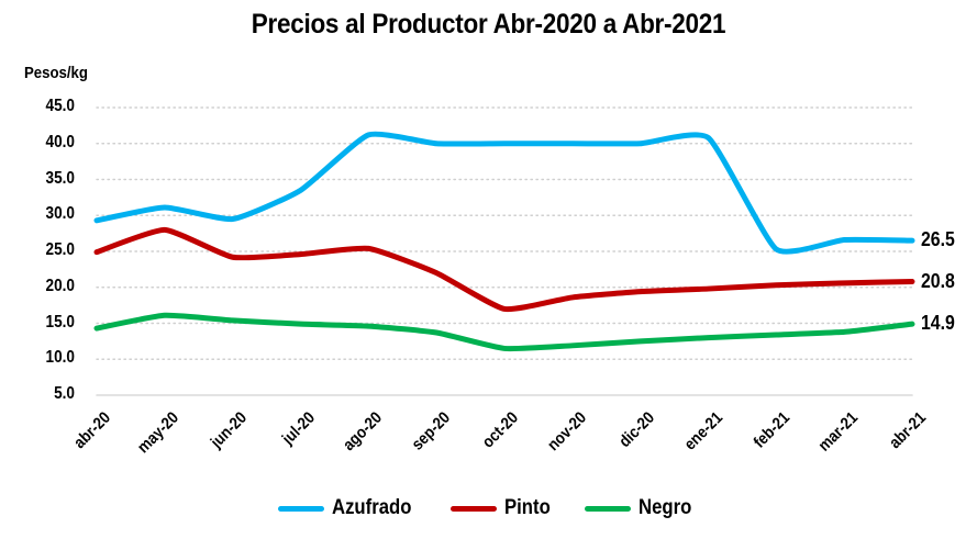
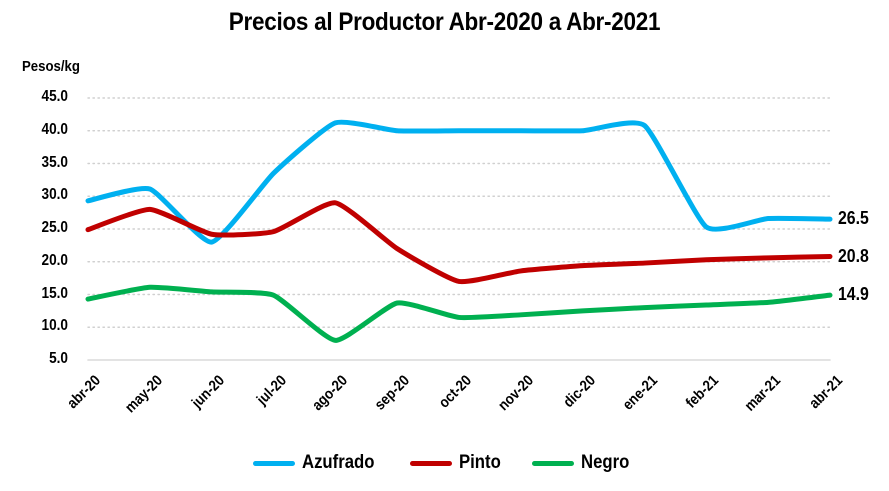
Azufrado/jun-20: 30 -> 23
Pinto/ago-20: 25 -> 29
Negro/ago-20: 15 -> 8
